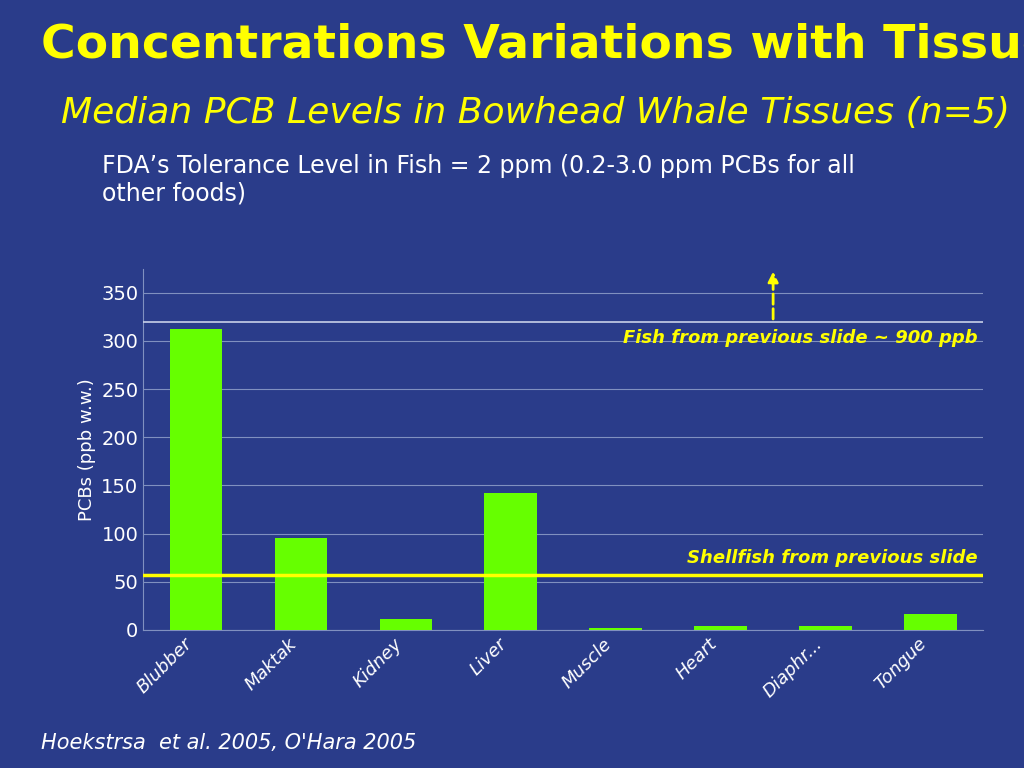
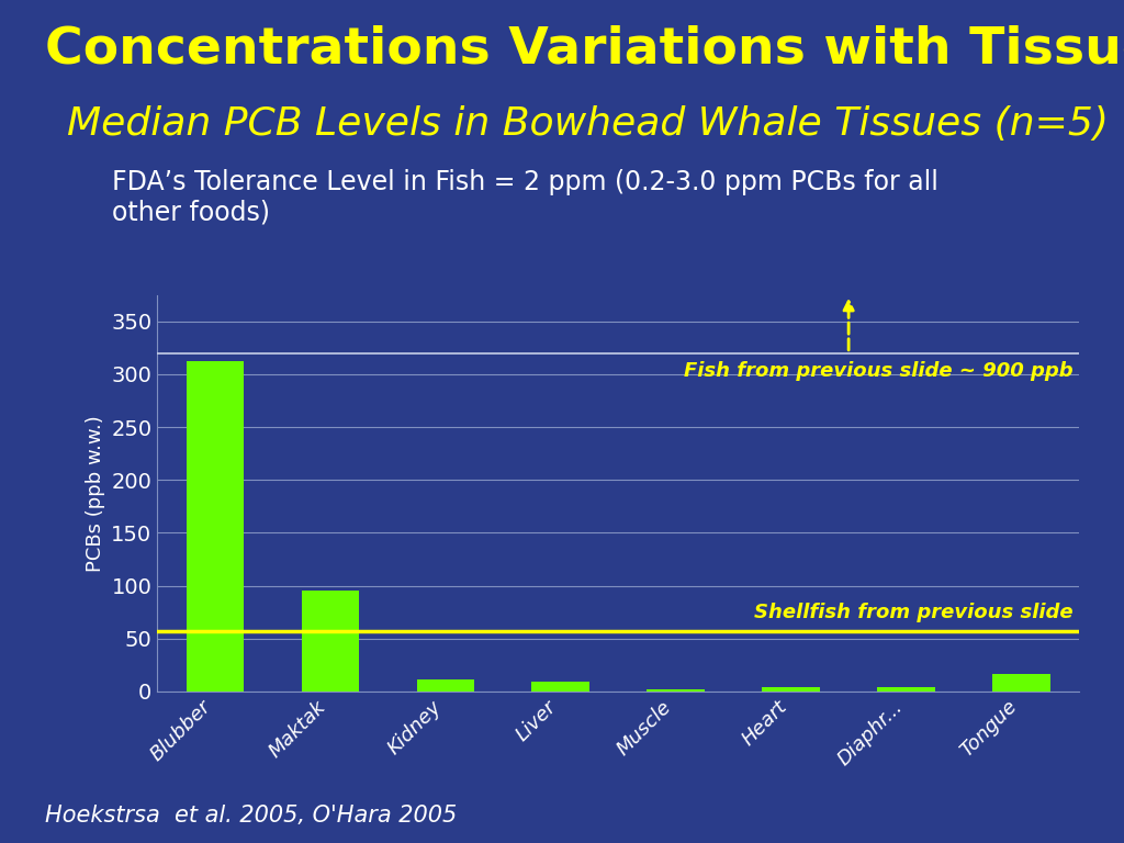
Liver: 142 -> 9
